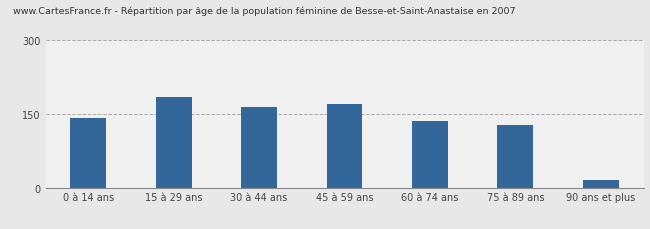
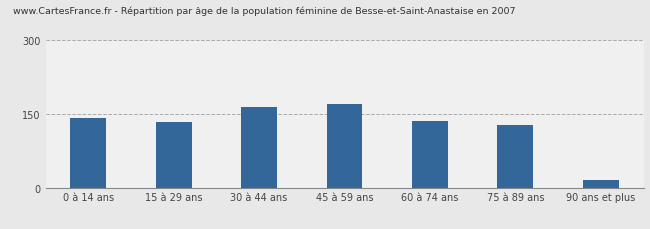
15 à 29 ans: 185 -> 133
